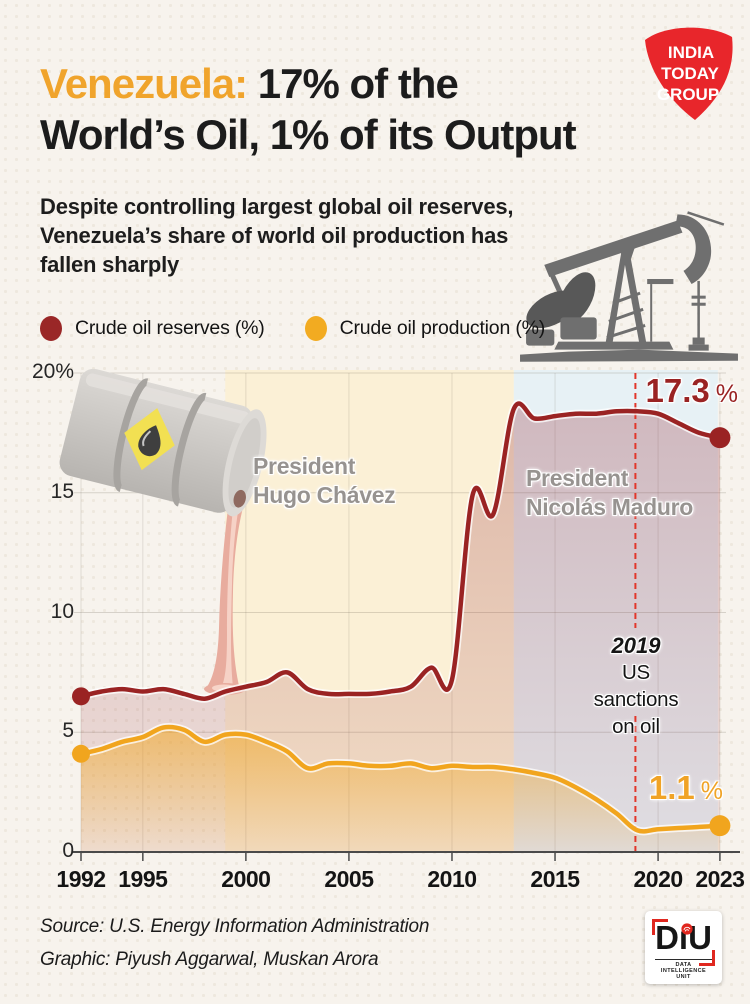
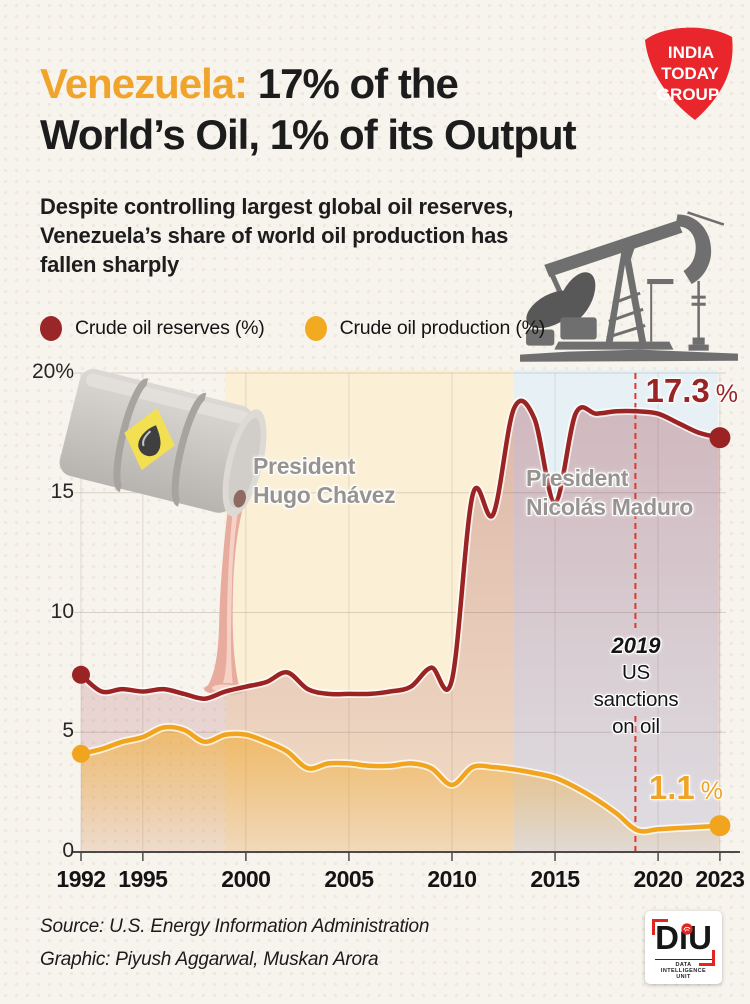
Crude oil reserves (%)/1992: 6.5% -> 7.4%
Crude oil production (%)/2010: 3.6% -> 2.8%
Crude oil reserves (%)/2015: 18.2% -> 14.6%
